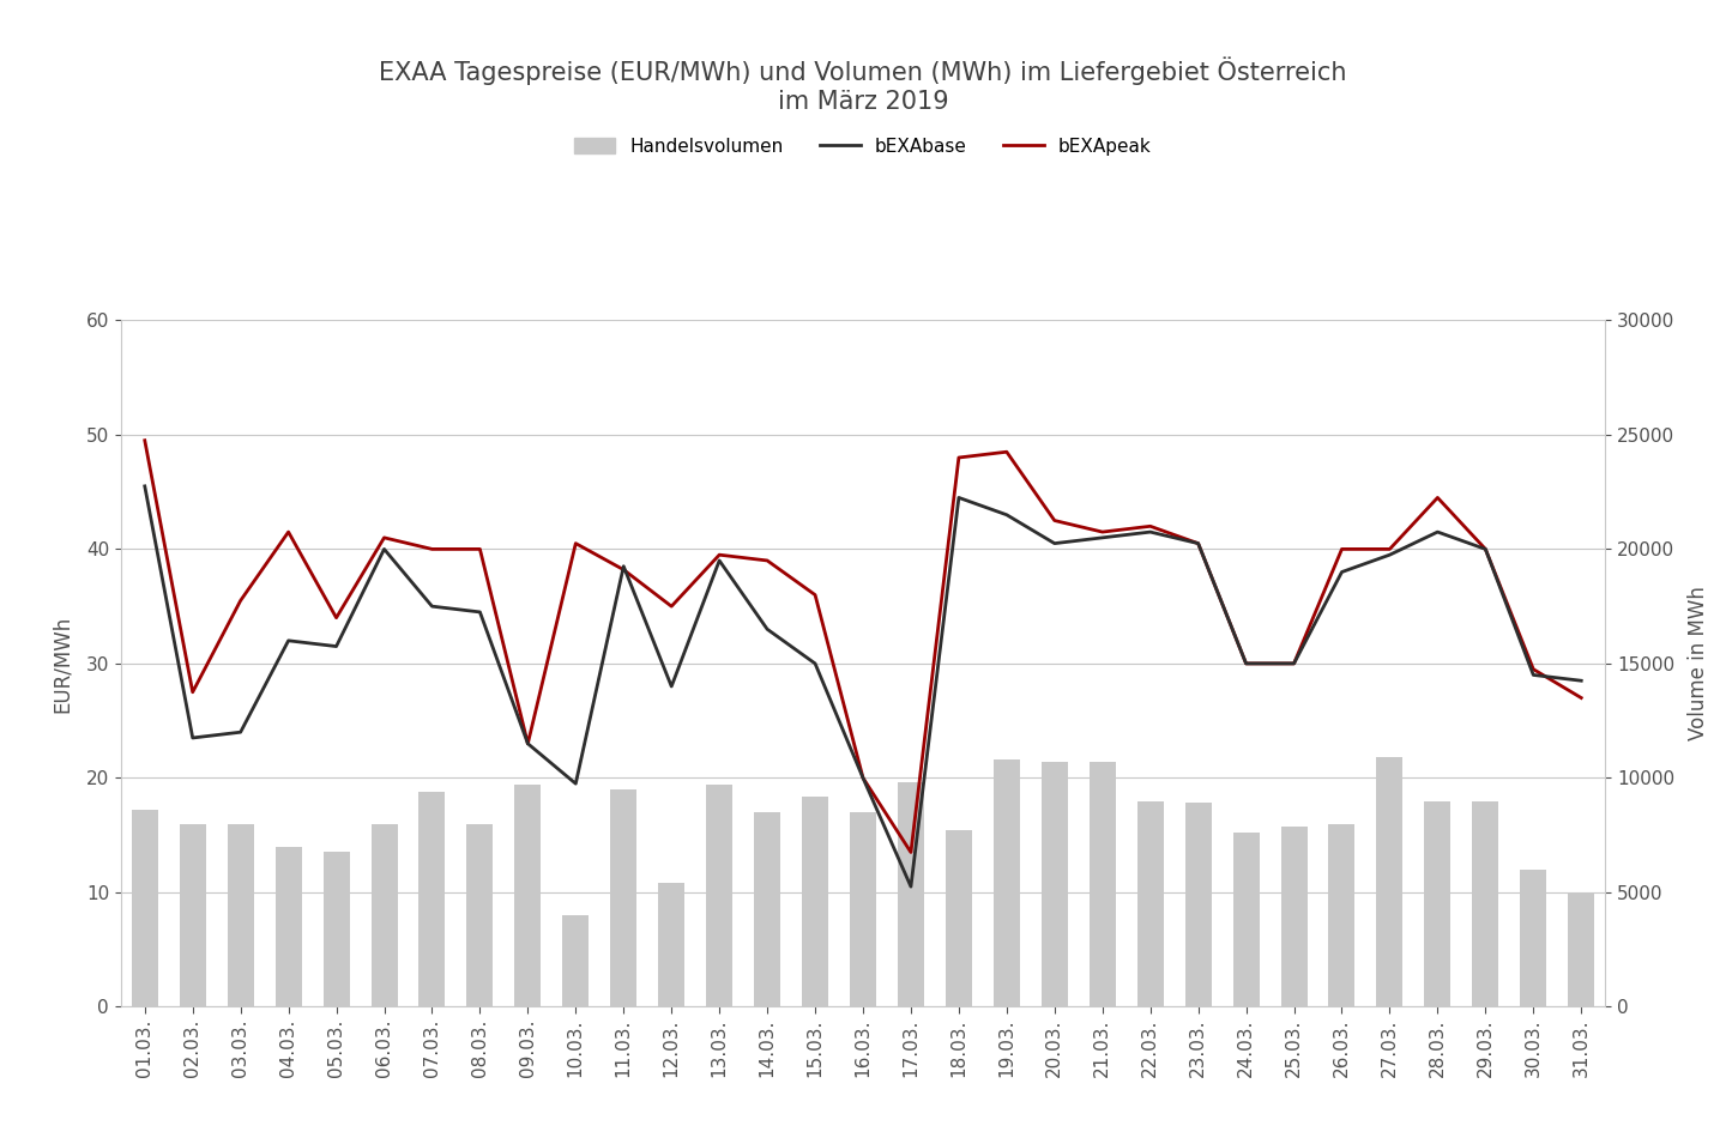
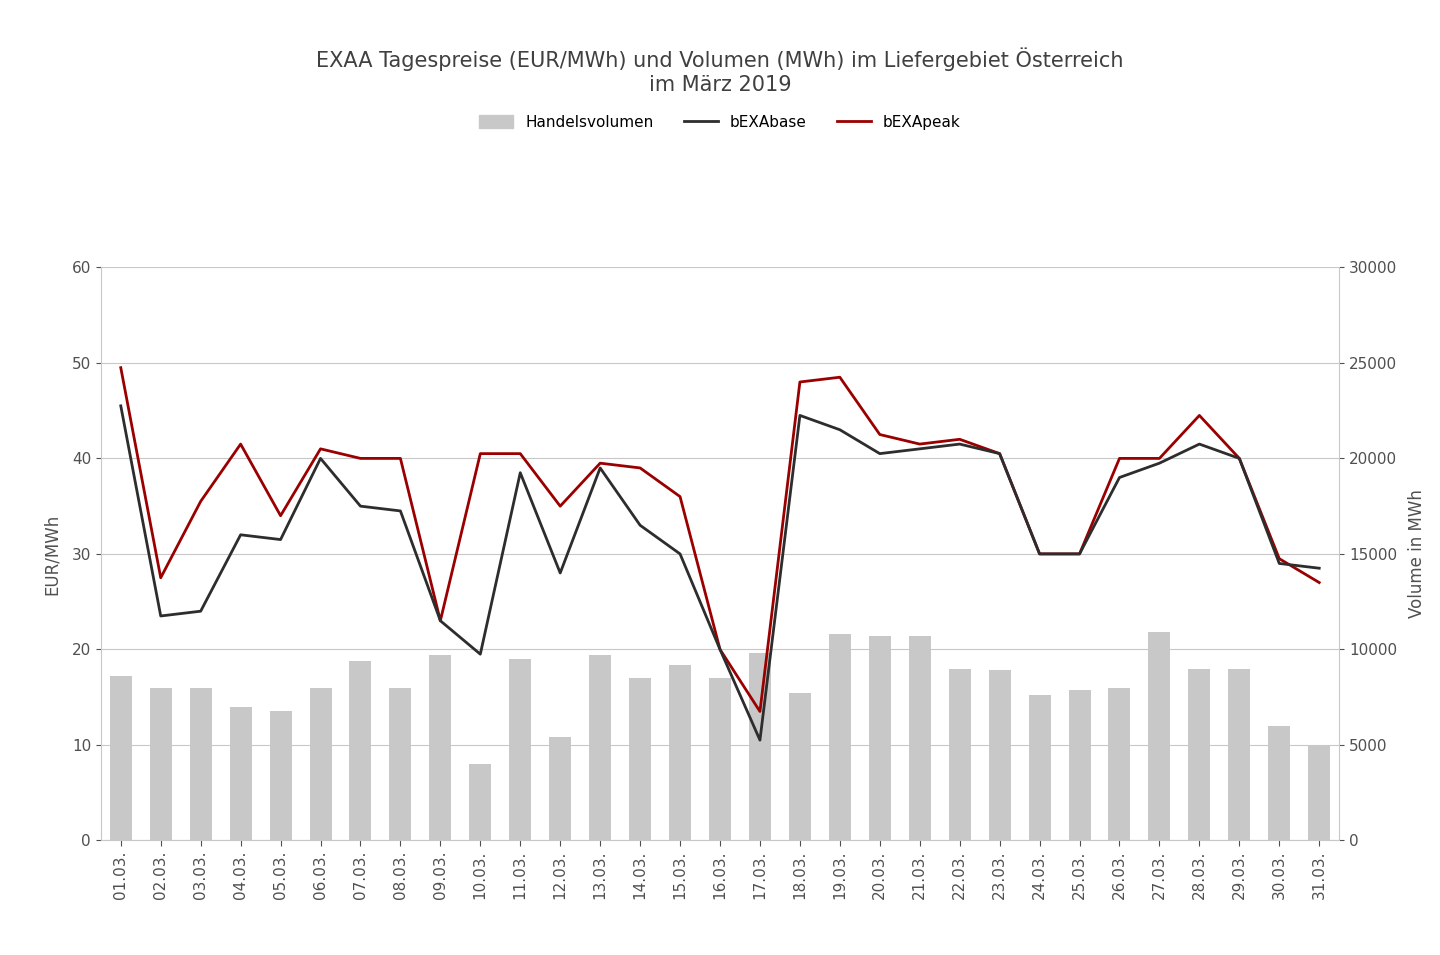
bEXApeak/11.03.: 38.2 -> 40.5
